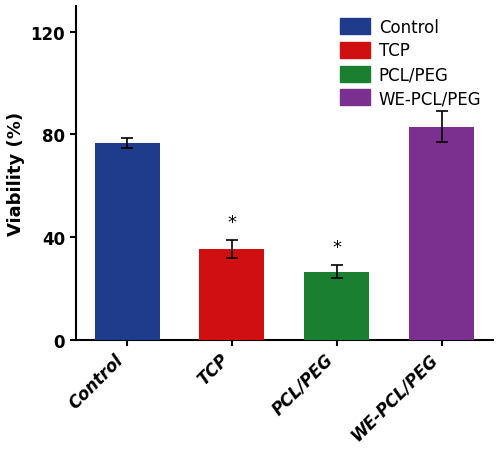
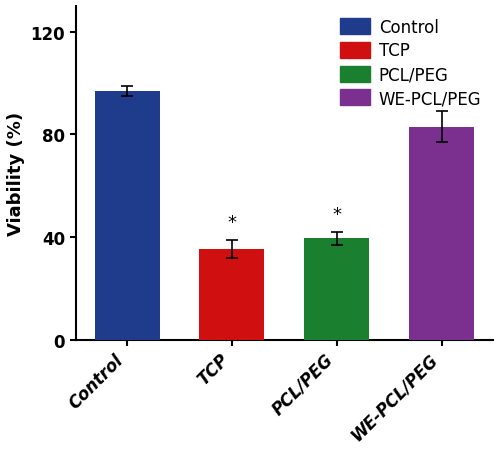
Control: 76.5 -> 97.0
PCL/PEG: 26.5 -> 39.5
